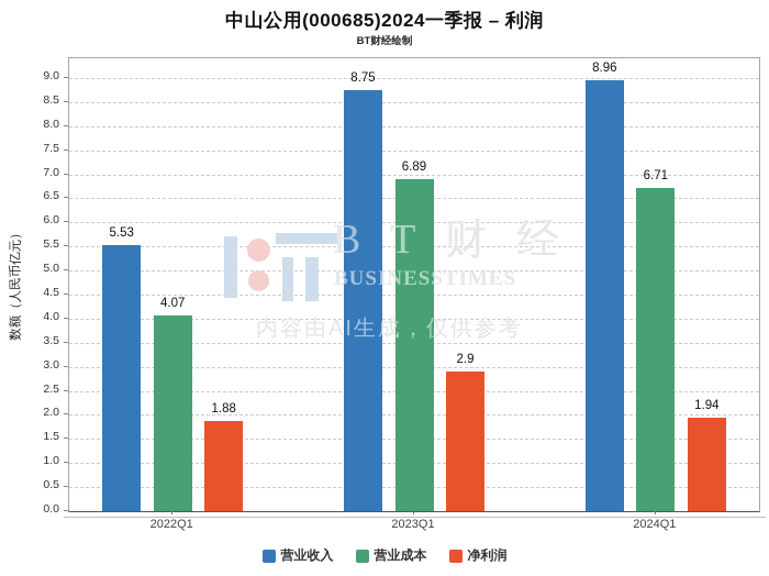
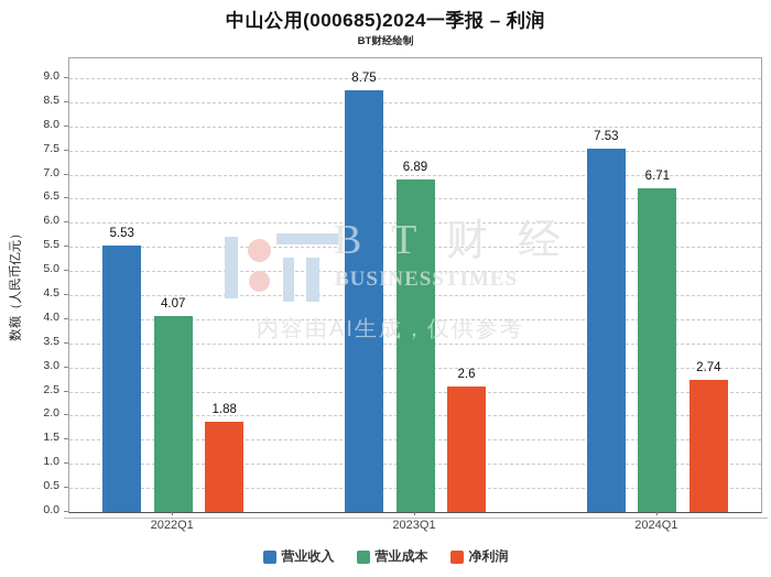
净利润/2023Q1: 2.9 -> 2.6
营业收入/2024Q1: 8.96 -> 7.53
净利润/2024Q1: 1.94 -> 2.74
